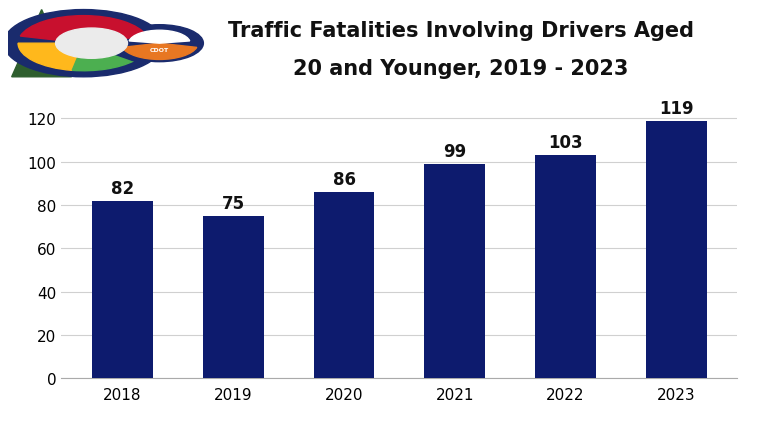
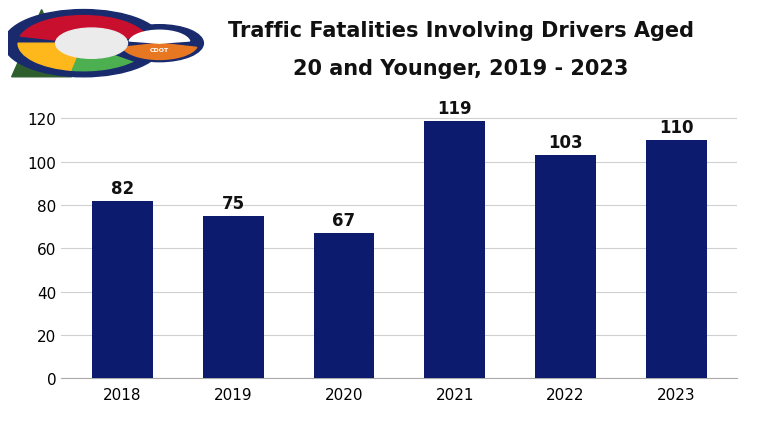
2020: 86 -> 67
2021: 99 -> 119
2023: 119 -> 110
